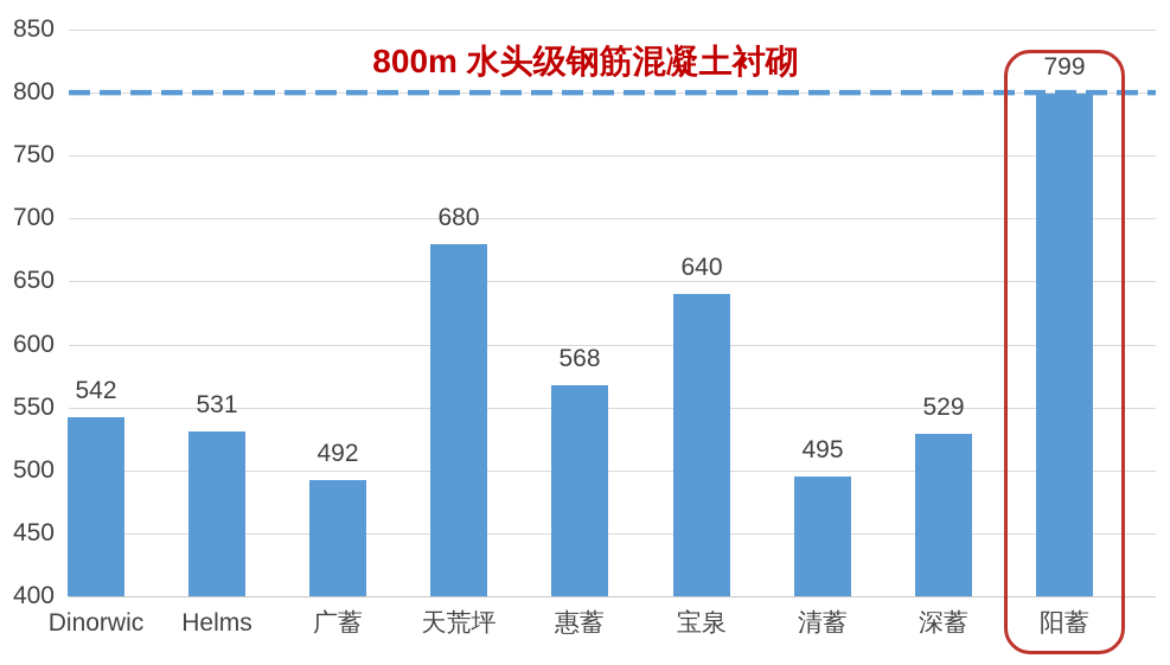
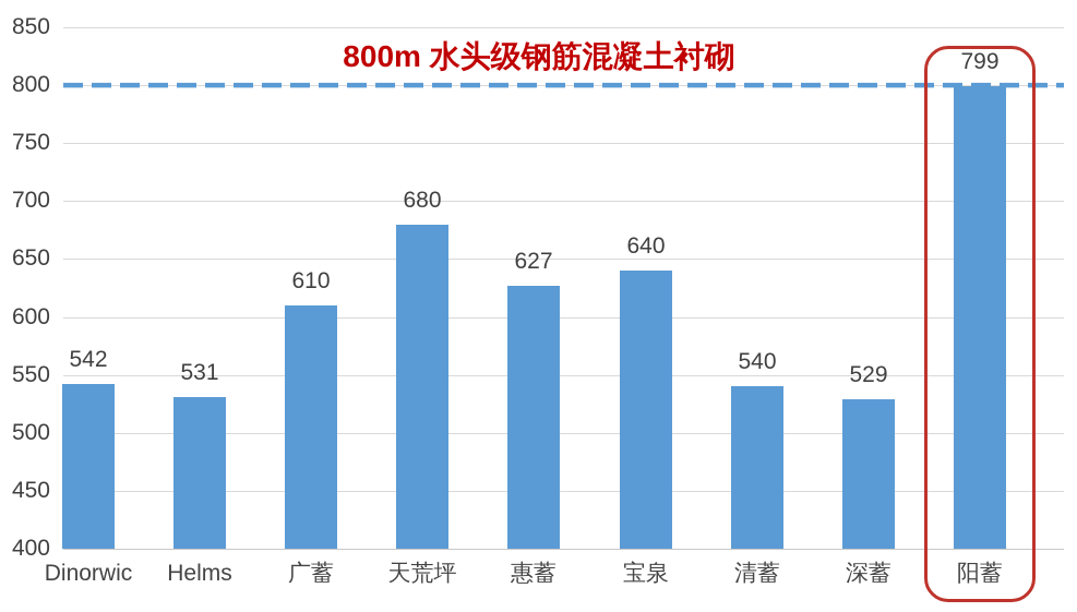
广蓄: 492 -> 610
惠蓄: 568 -> 627
清蓄: 495 -> 540
